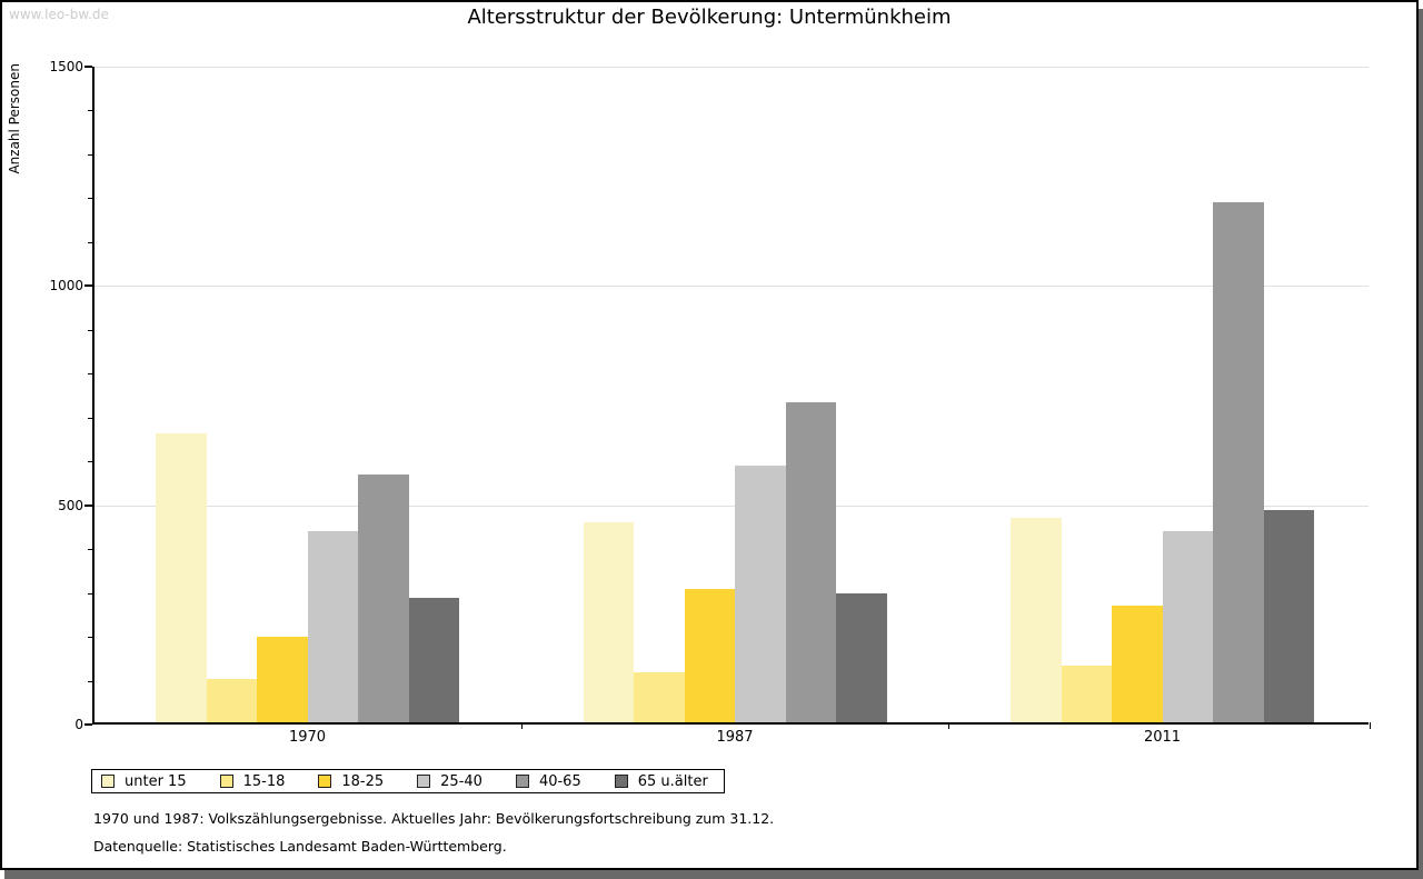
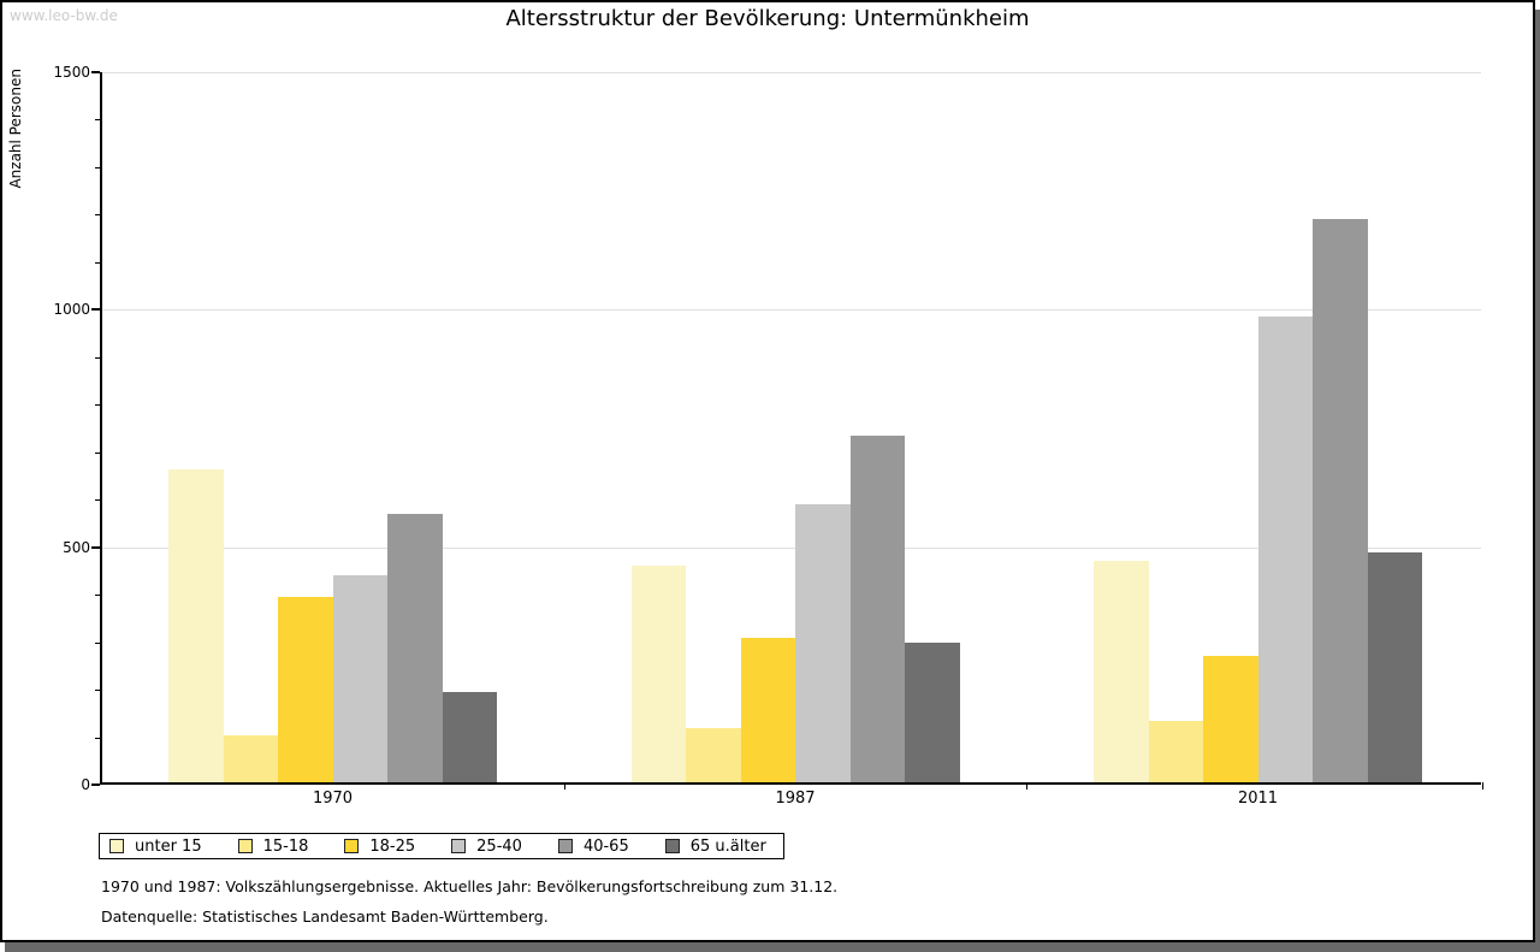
18-25/1970: 200 -> 390
65 u.älter/1970: 280 -> 190
25-40/2011: 440 -> 980
